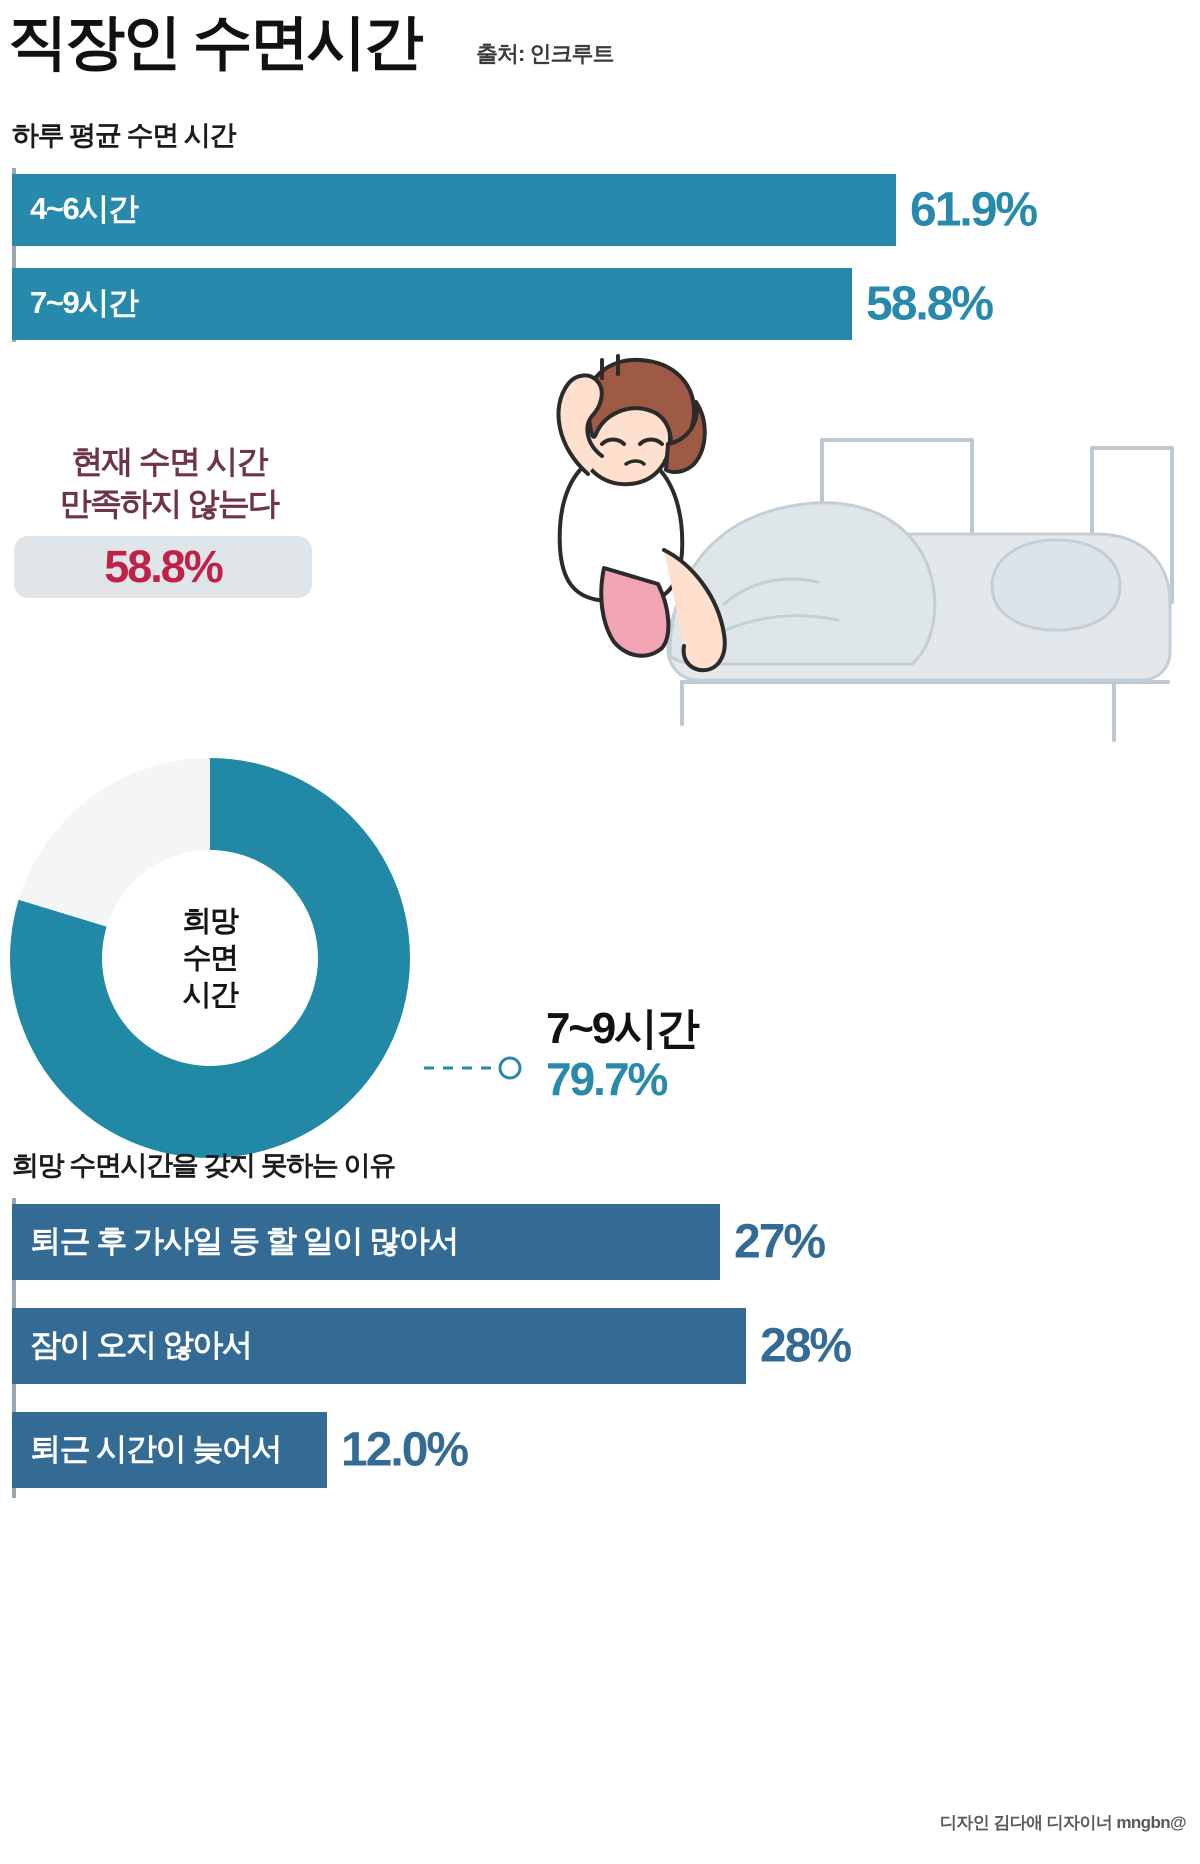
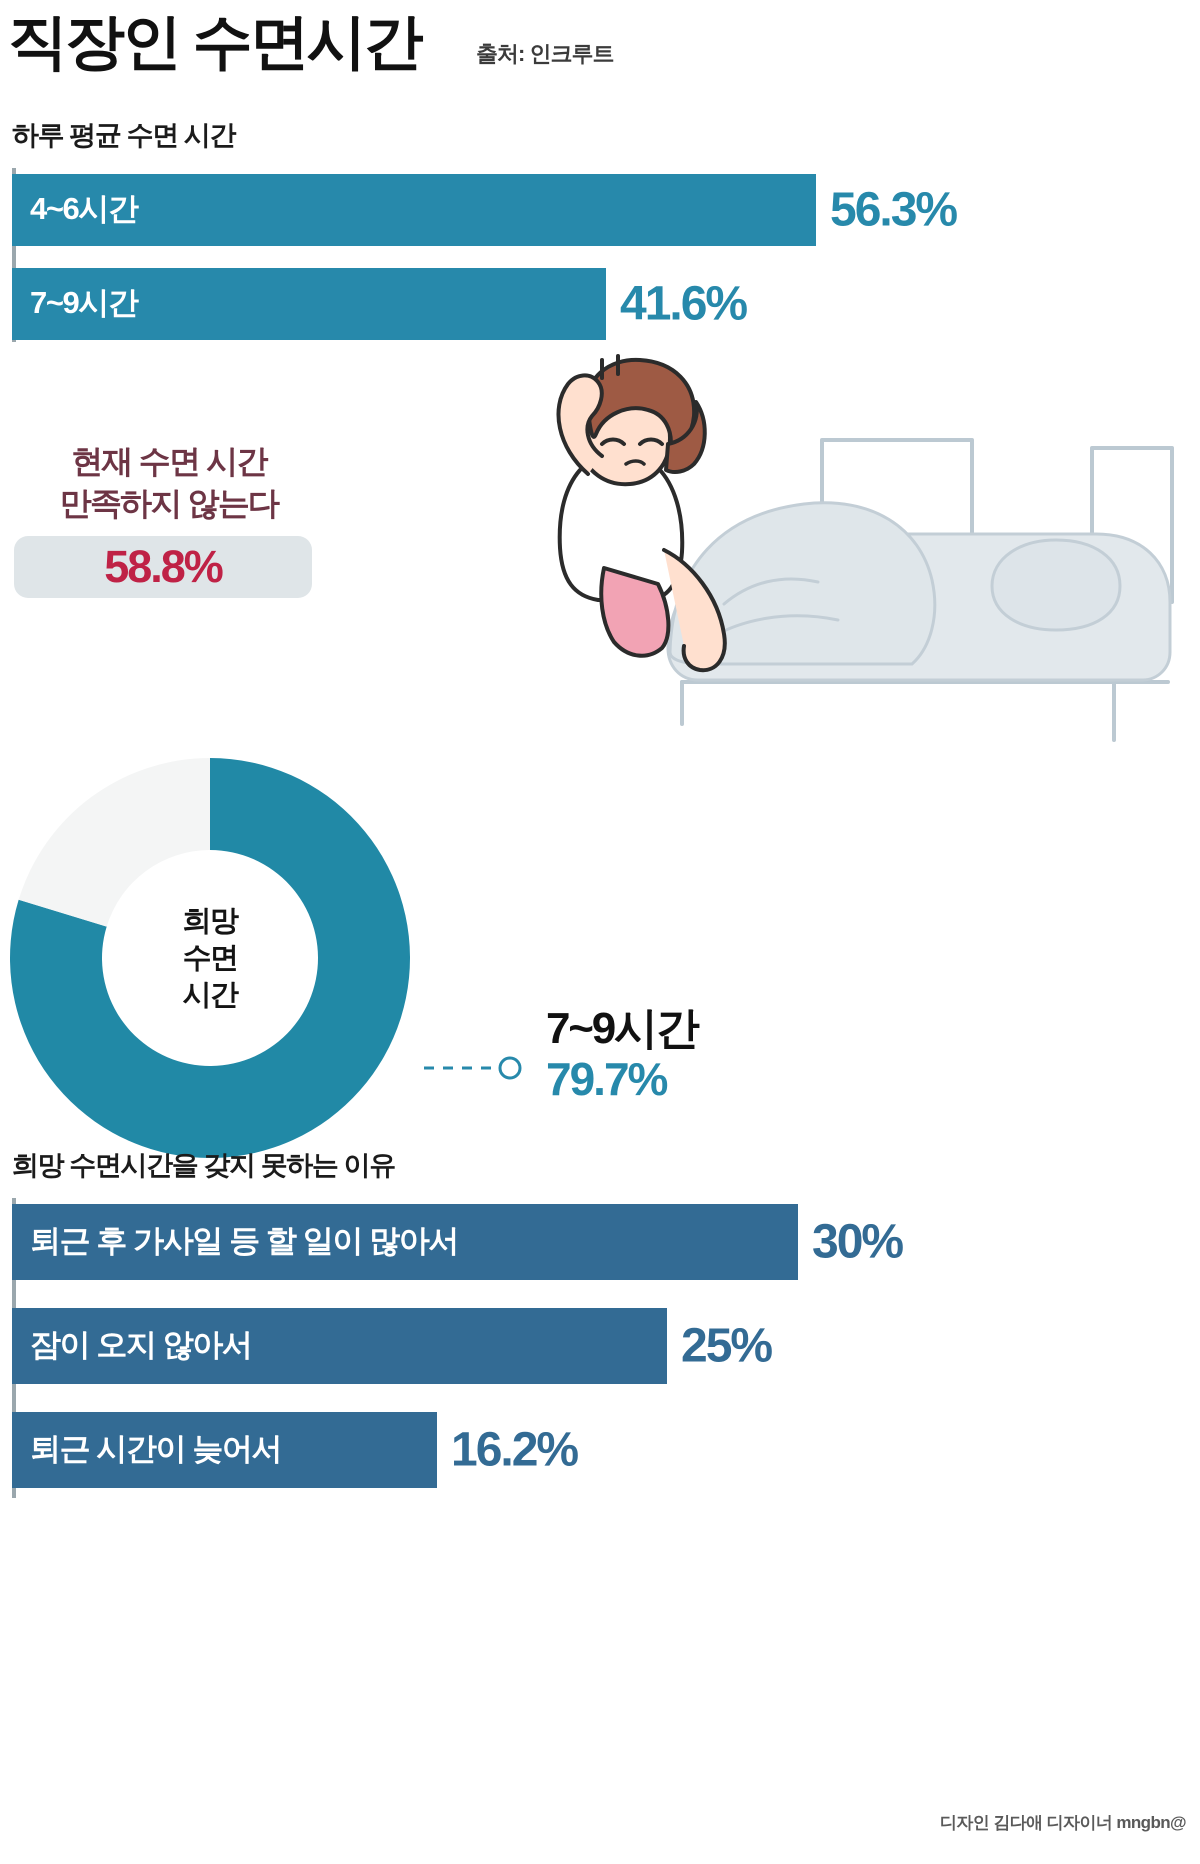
하루 평균 수면 시간/4~6시간: 61.9% -> 56.3%
하루 평균 수면 시간/7~9시간: 58.8% -> 41.6%
희망 수면시간을 갖지 못하는 이유/퇴근 후 가사일 등 할 일이 많아서: 27% -> 30%
희망 수면시간을 갖지 못하는 이유/잠이 오지 않아서: 28% -> 25%
희망 수면시간을 갖지 못하는 이유/퇴근 시간이 늦어서: 12.0% -> 16.2%
